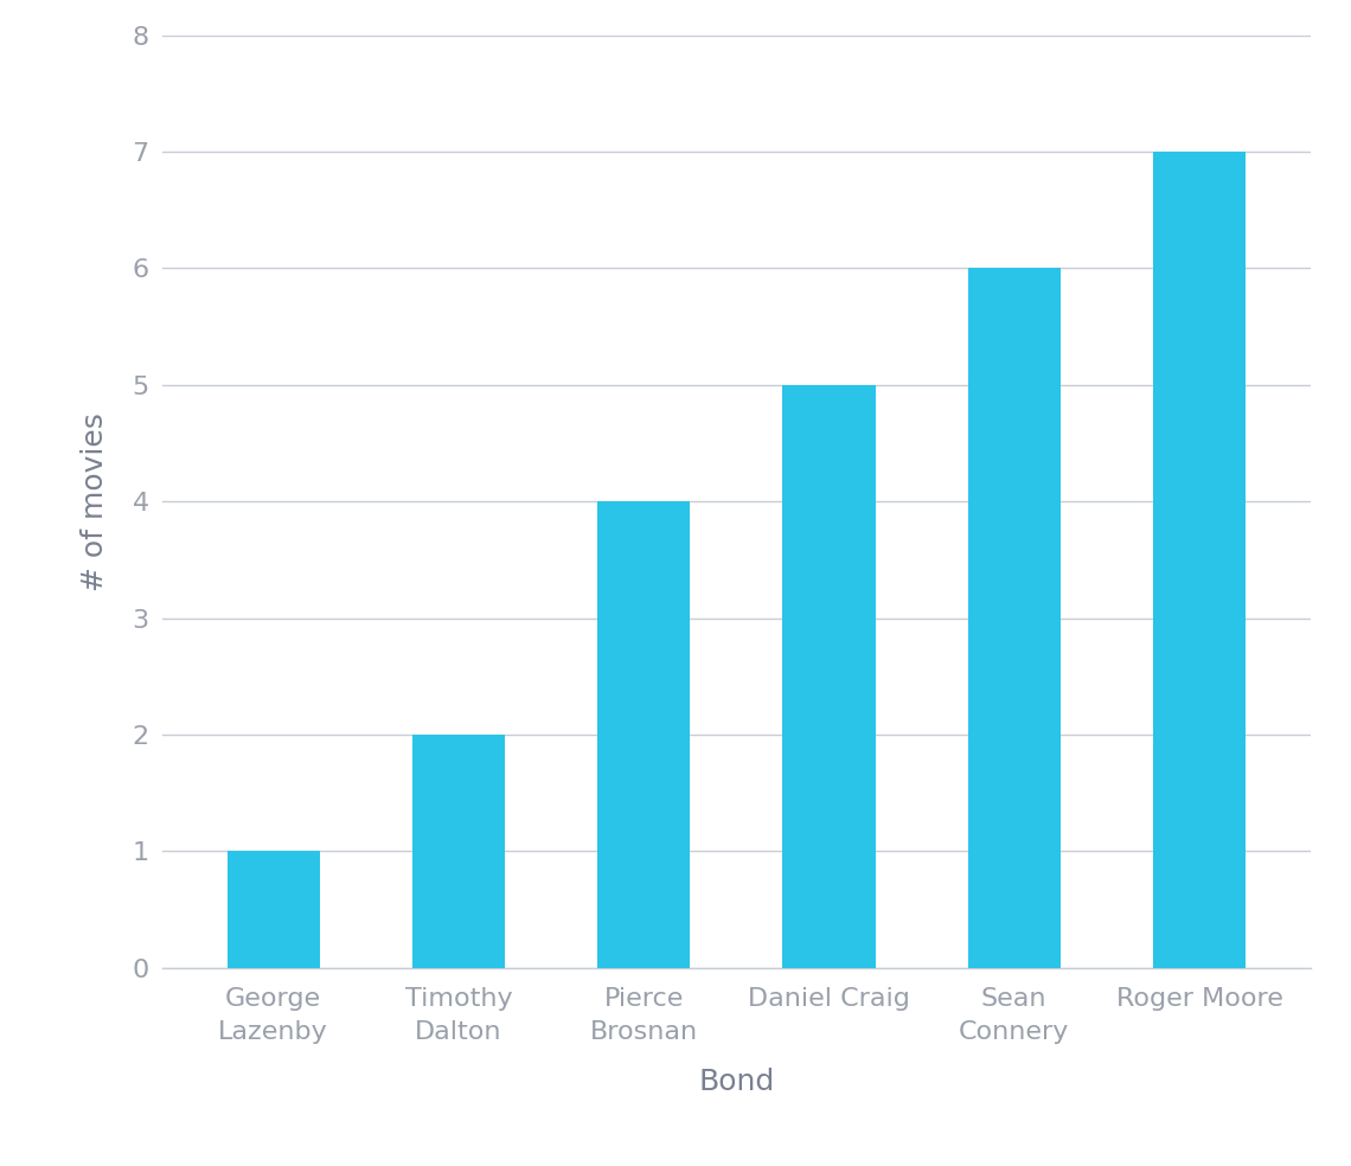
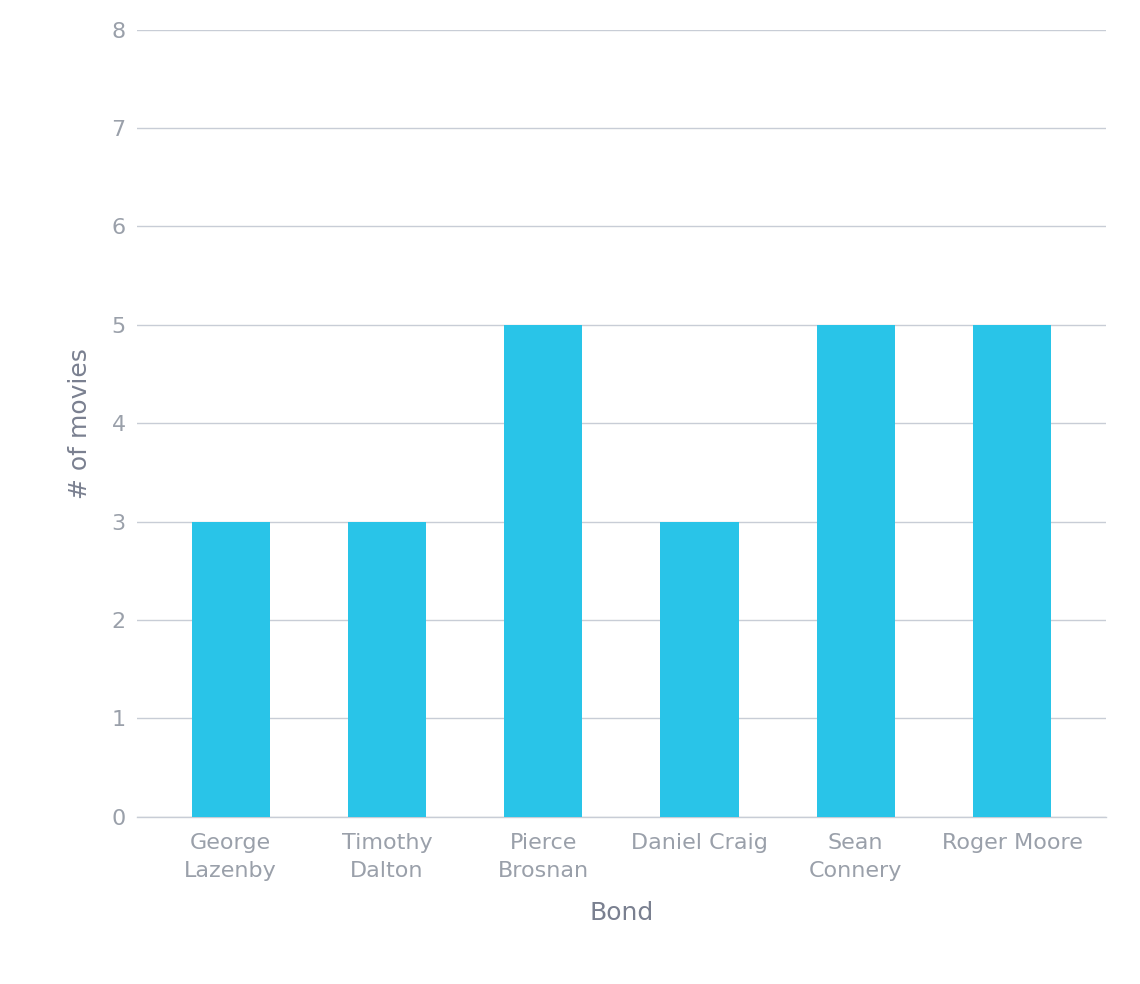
George Lazenby: 1 -> 3
Timothy Dalton: 2 -> 3
Pierce Brosnan: 4 -> 5
Daniel Craig: 5 -> 3
Sean Connery: 6 -> 5
Roger Moore: 7 -> 5
